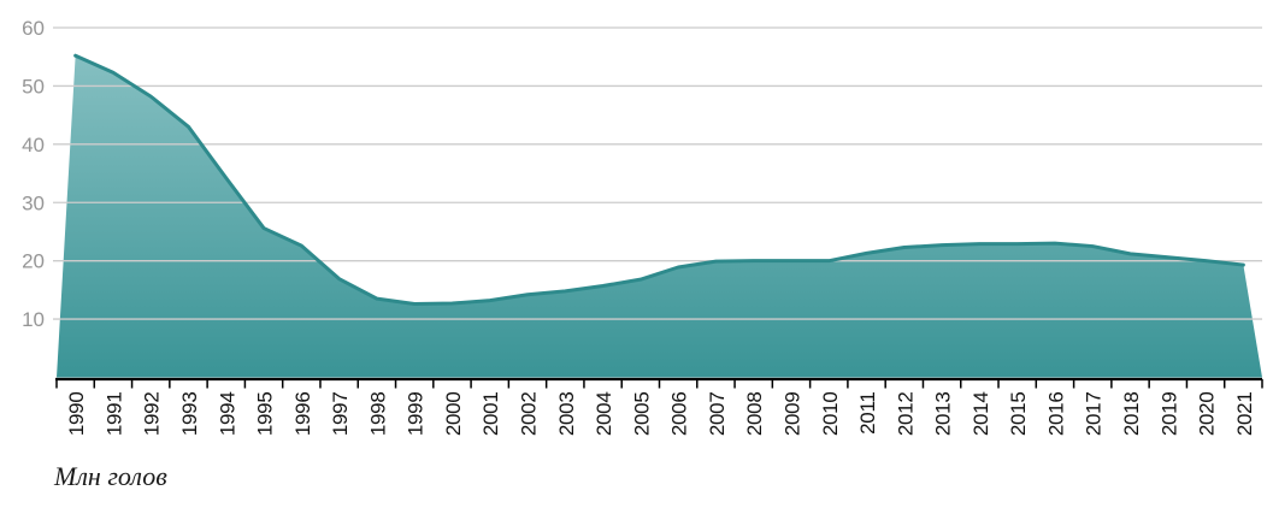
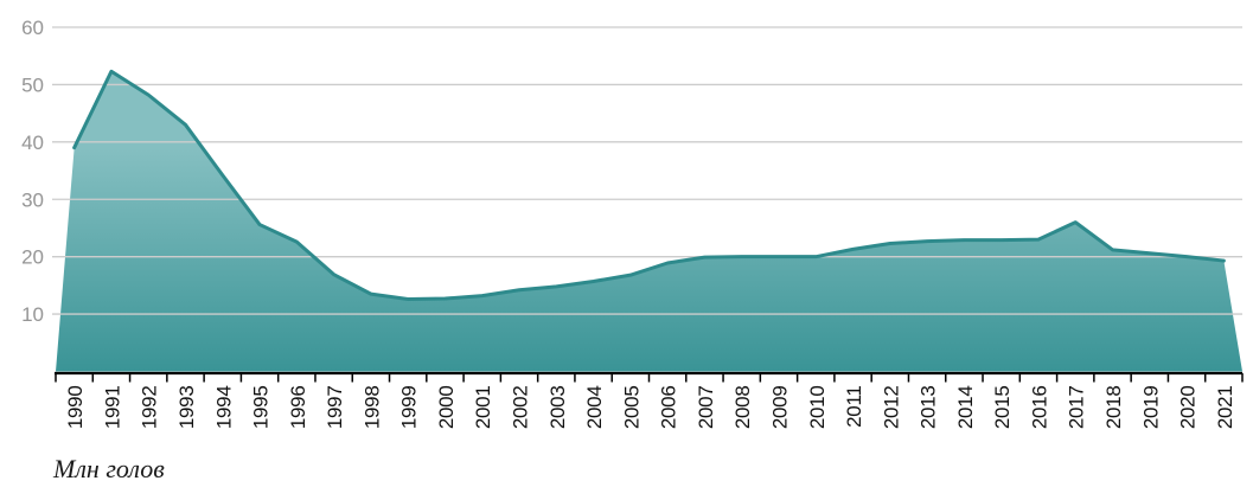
1990: 55 -> 39
2017: 22 -> 26
